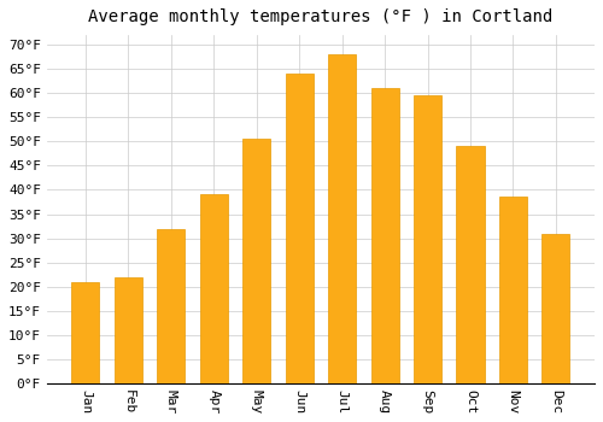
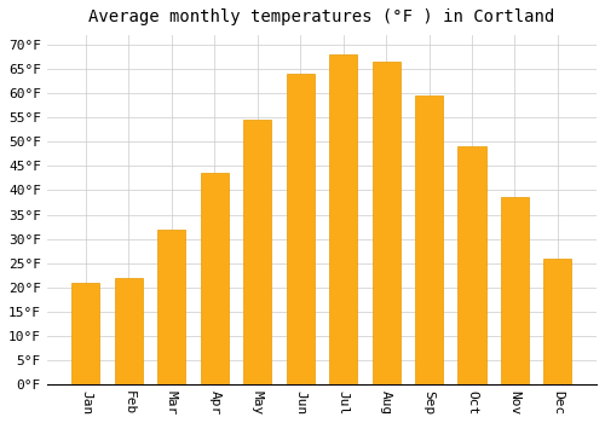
Apr: 39.0°F -> 43.5°F
May: 50.5°F -> 54.5°F
Aug: 61.0°F -> 66.5°F
Dec: 31.0°F -> 26.0°F
